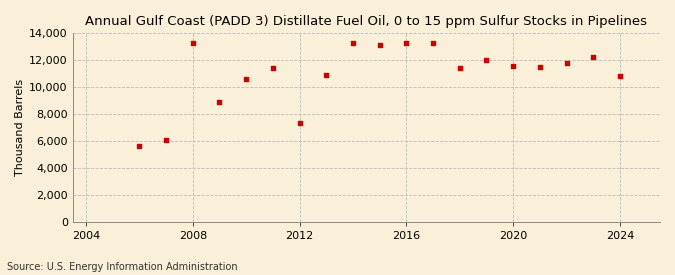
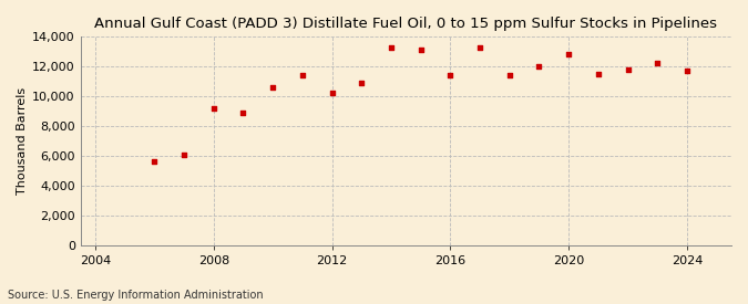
2008: 13,300 -> 9,200
2012: 7,300 -> 10,200
2016: 13,300 -> 11,400
2020: 11,600 -> 12,800
2024: 10,800 -> 11,700
